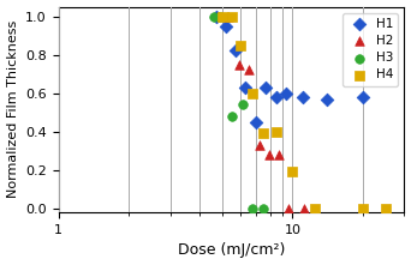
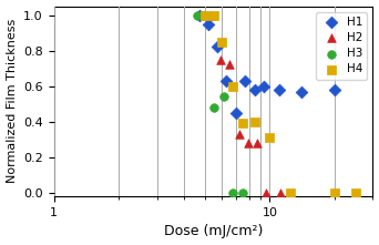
H4/10: 0.19 -> 0.31
